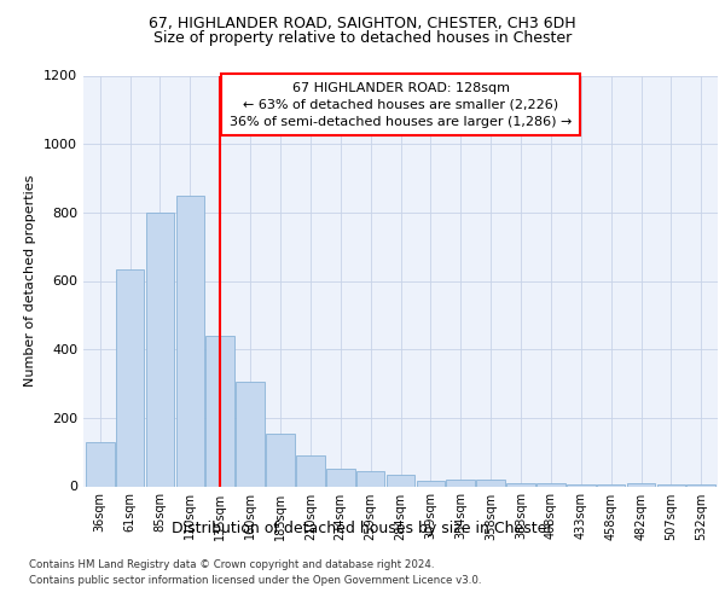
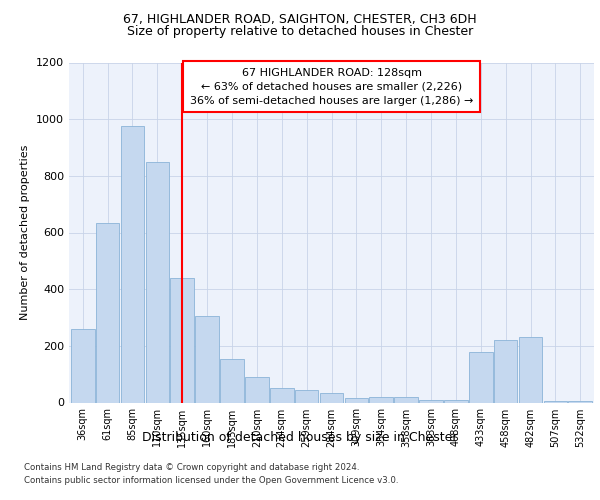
36sqm: 130 -> 260
85sqm: 800 -> 975
433sqm: 5 -> 180
458sqm: 5 -> 220
482sqm: 8 -> 230
